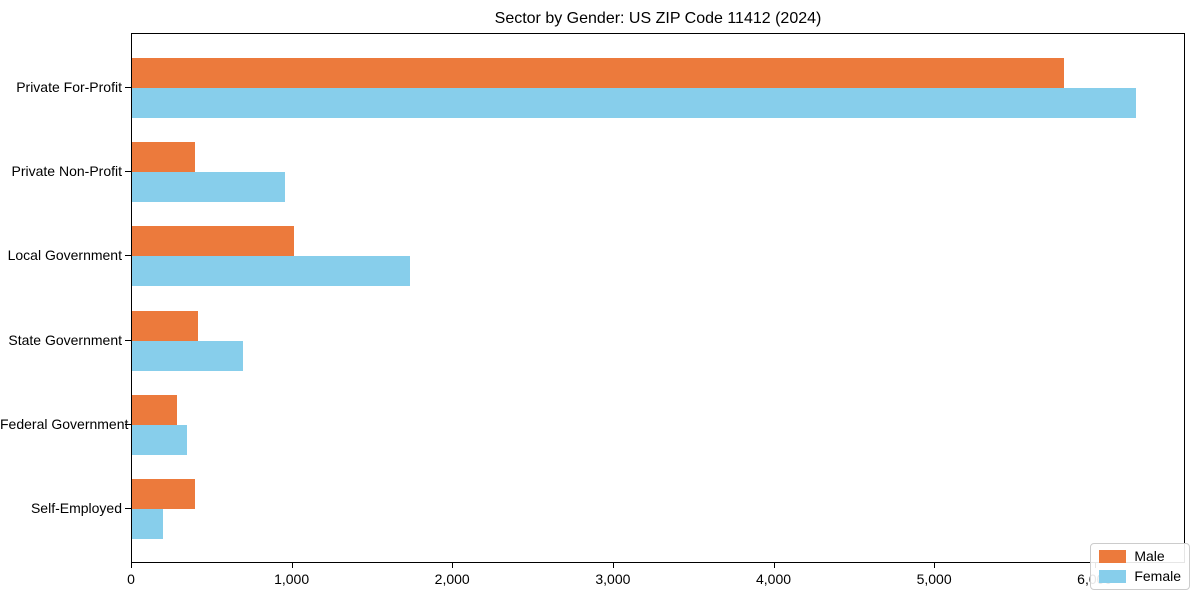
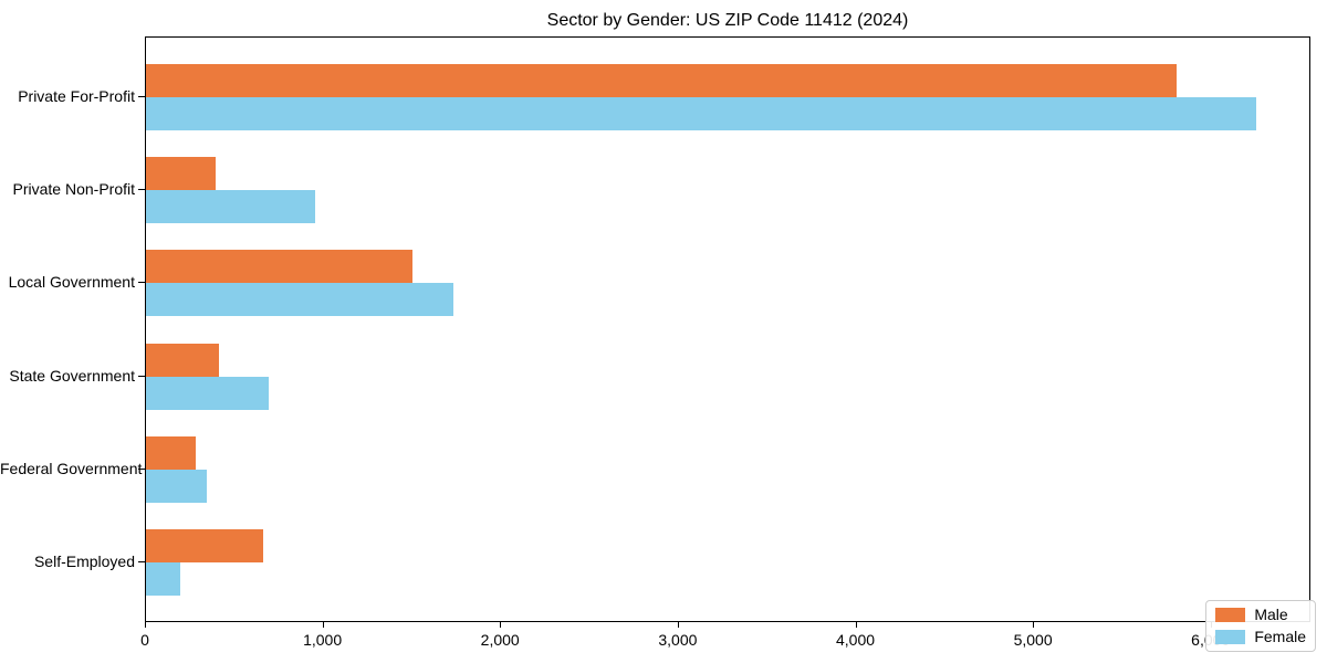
Male/Local Government: 1010 -> 1500
Male/Self-Employed: 390 -> 660
